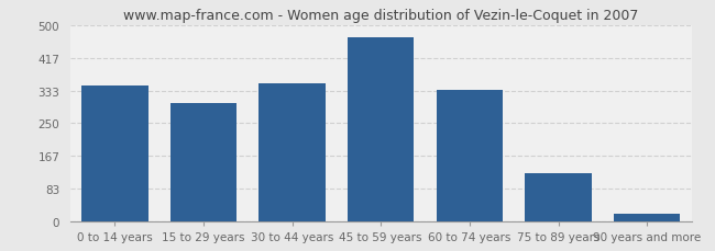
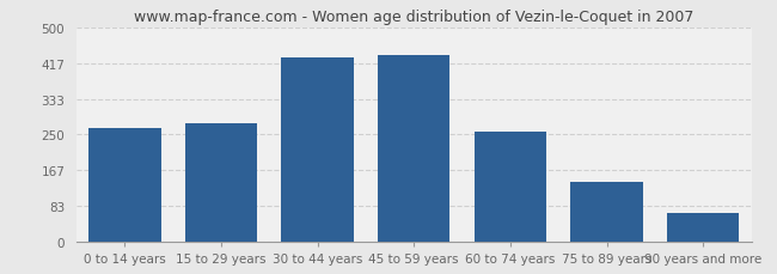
0 to 14 years: 347 -> 265
15 to 29 years: 300 -> 275
30 to 44 years: 352 -> 430
45 to 59 years: 468 -> 435
60 to 74 years: 335 -> 255
75 to 89 years: 122 -> 140
90 years and more: 18 -> 65
